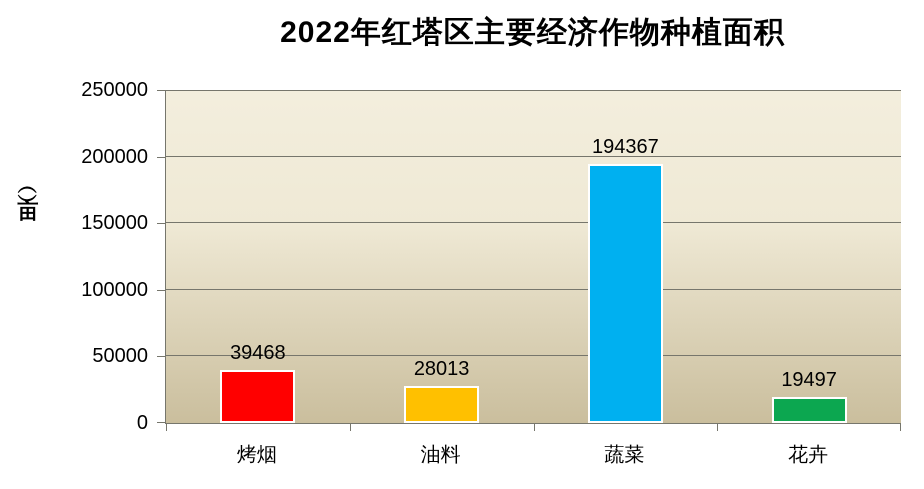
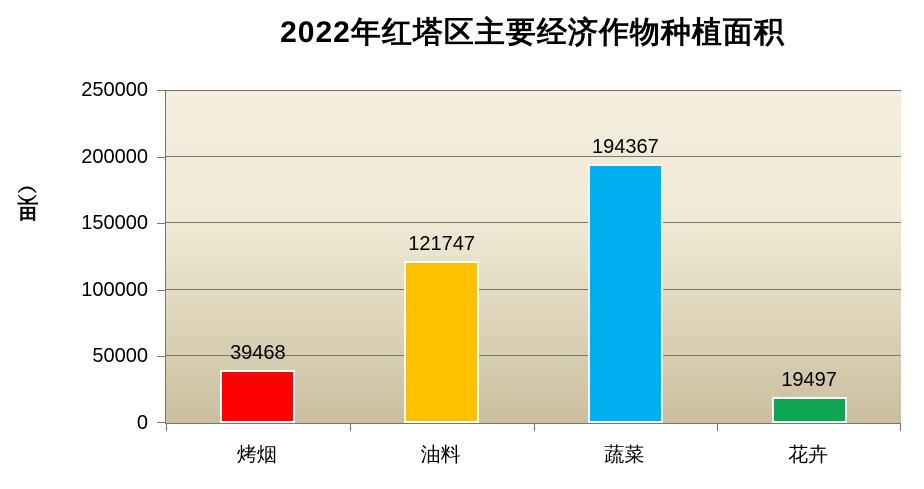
油料: 28013 -> 121747
